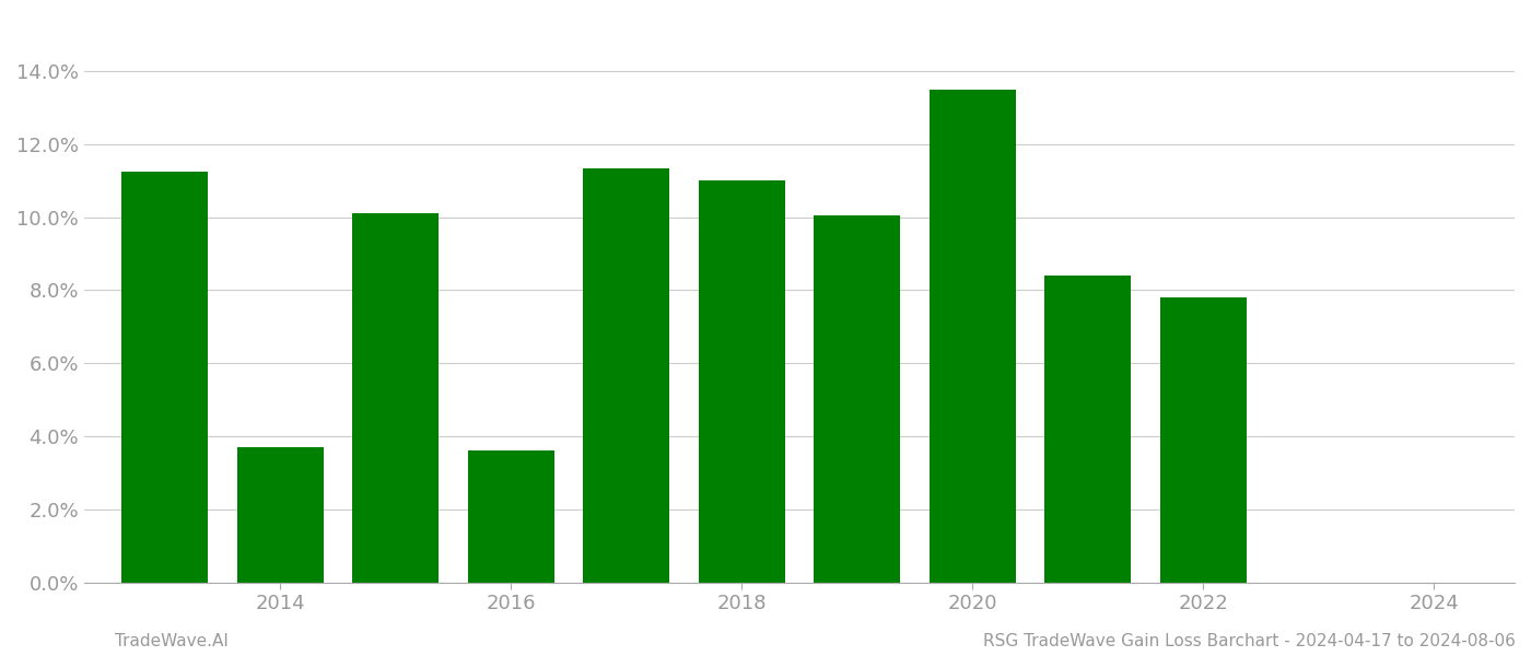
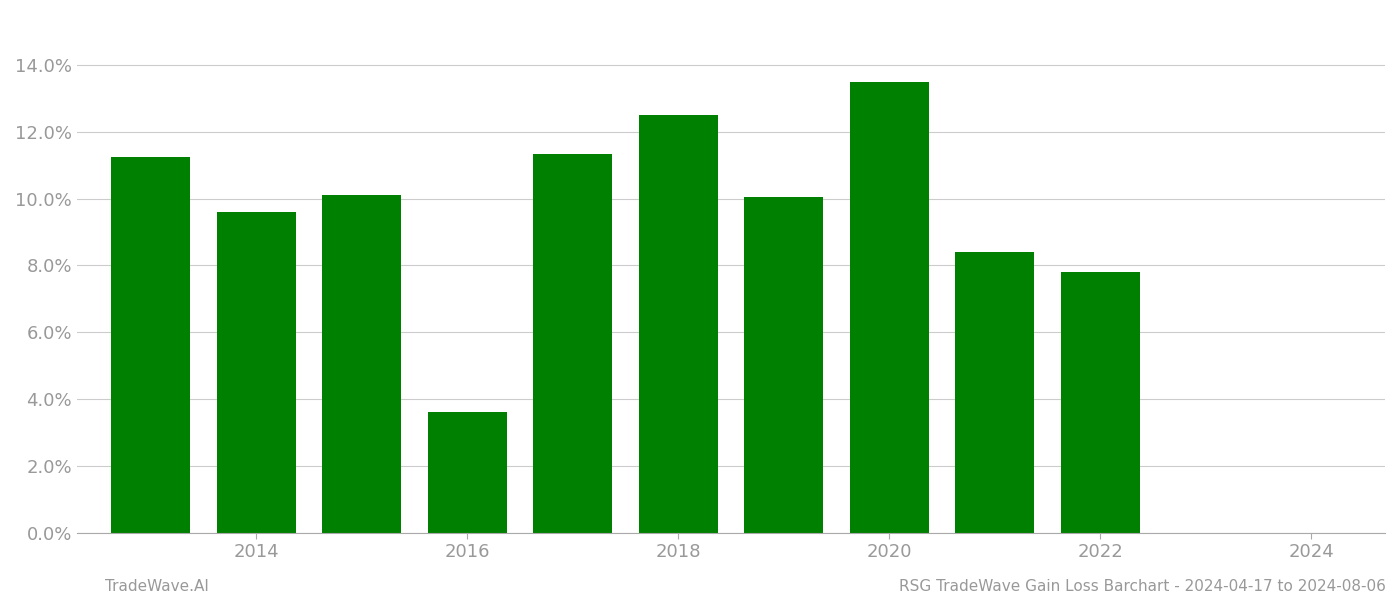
2014: 3.70% -> 9.60%
2018: 11.00% -> 12.50%
